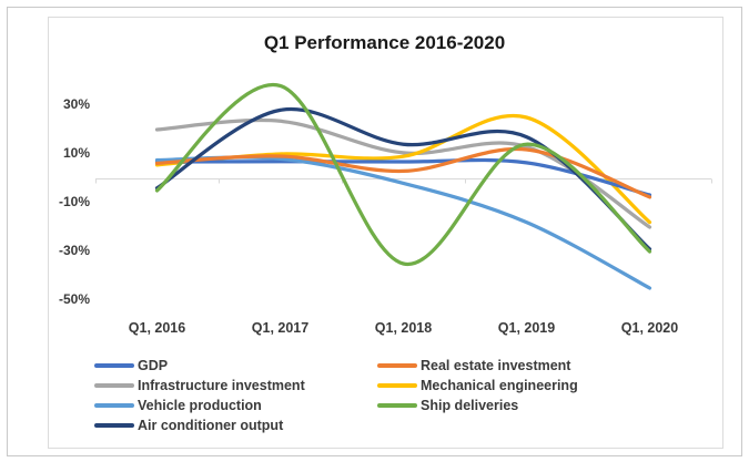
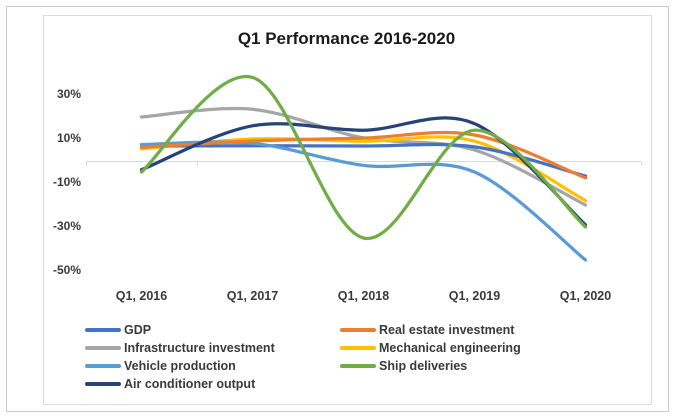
Air conditioner output/Q1, 2017: 28% -> 16%
Real estate investment/Q1, 2018: 3% -> 10%
Infrastructure investment/Q1, 2019: 13% -> 5%
Mechanical engineering/Q1, 2019: 25% -> 9%
Vehicle production/Q1, 2019: -18% -> -5%
